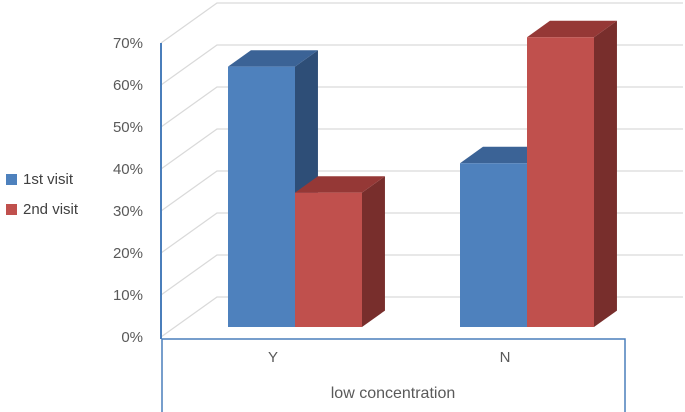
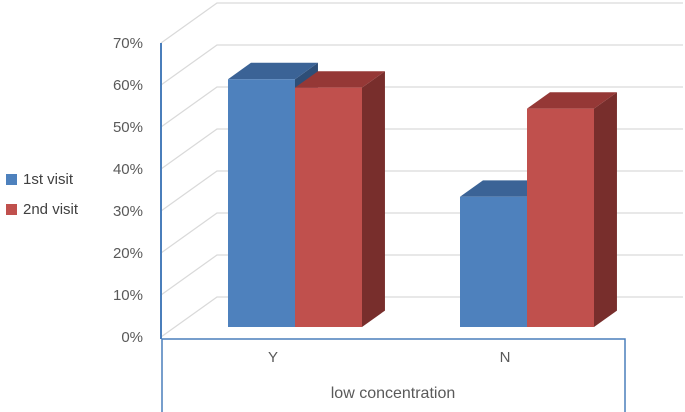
1st visit/Y: 62% -> 59%
2nd visit/Y: 32% -> 57%
1st visit/N: 39% -> 31%
2nd visit/N: 69% -> 52%
